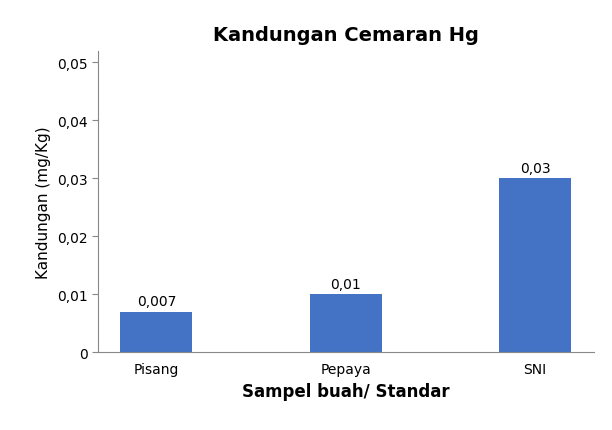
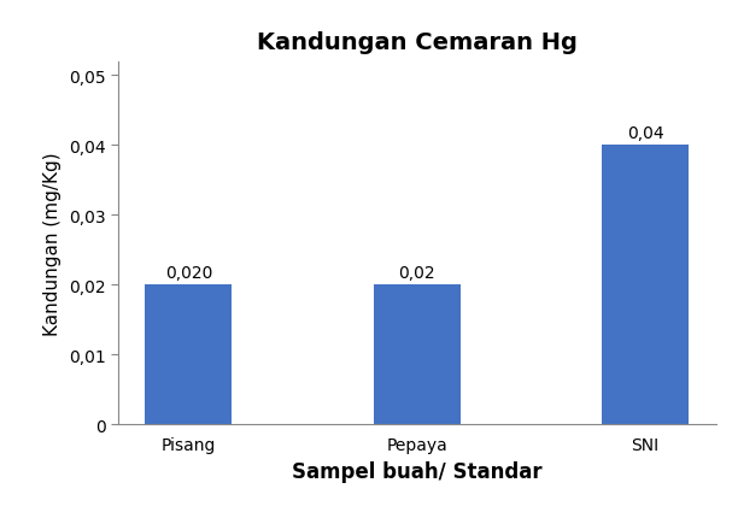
Pisang: 0,01 -> 0,02
Pepaya: 0,01 -> 0,02
SNI: 0,03 -> 0,04
